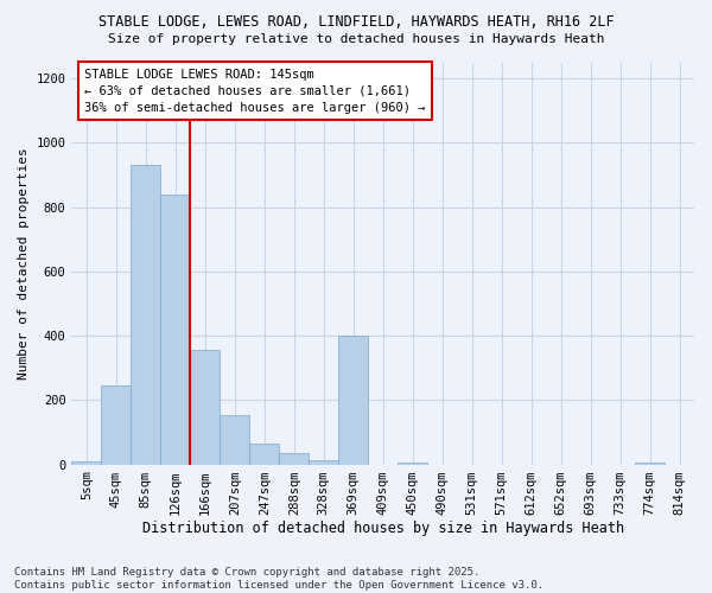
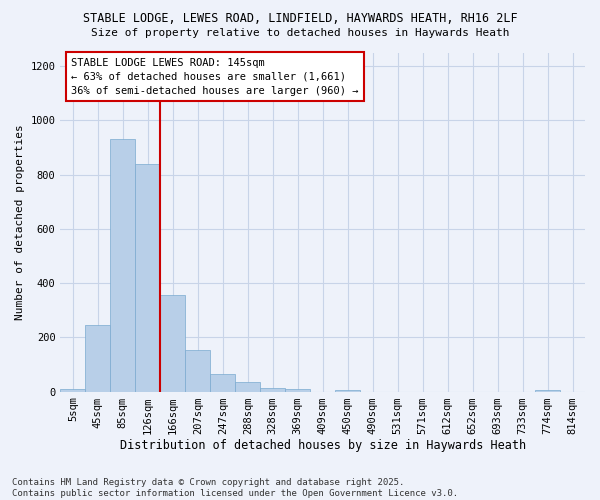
369sqm: 400 -> 10
